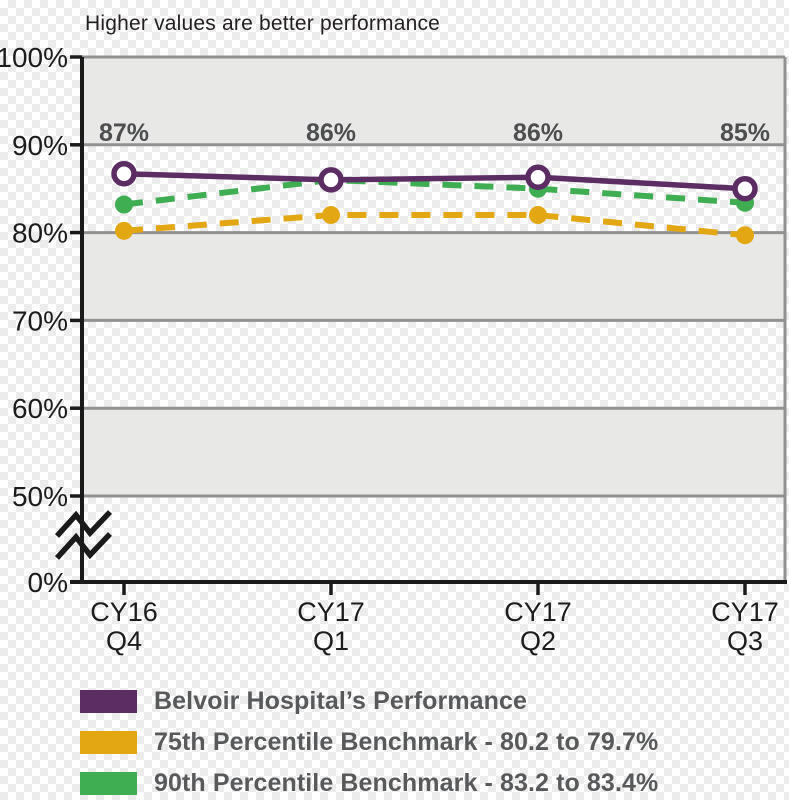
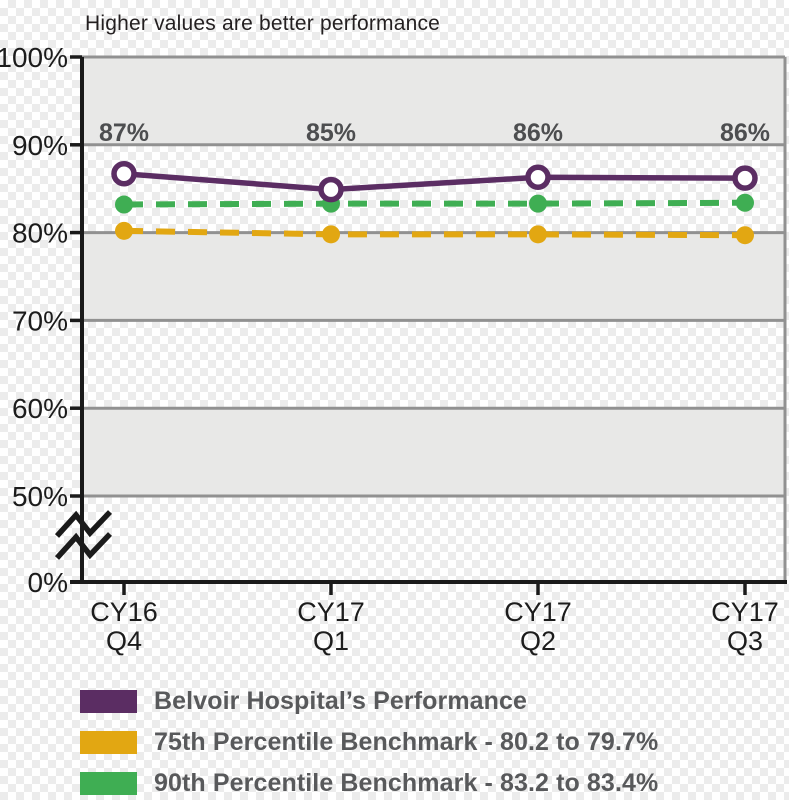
Belvoir Hospital’s Performance/CY17 Q1: 86% -> 85%
75th Percentile Benchmark - 80.2 to 79.7%/CY17 Q1: 82% -> 80%
90th Percentile Benchmark - 83.2 to 83.4%/CY17 Q1: 86% -> 83%
75th Percentile Benchmark - 80.2 to 79.7%/CY17 Q2: 82% -> 80%
90th Percentile Benchmark - 83.2 to 83.4%/CY17 Q2: 85% -> 83%
Belvoir Hospital’s Performance/CY17 Q3: 85% -> 86%
